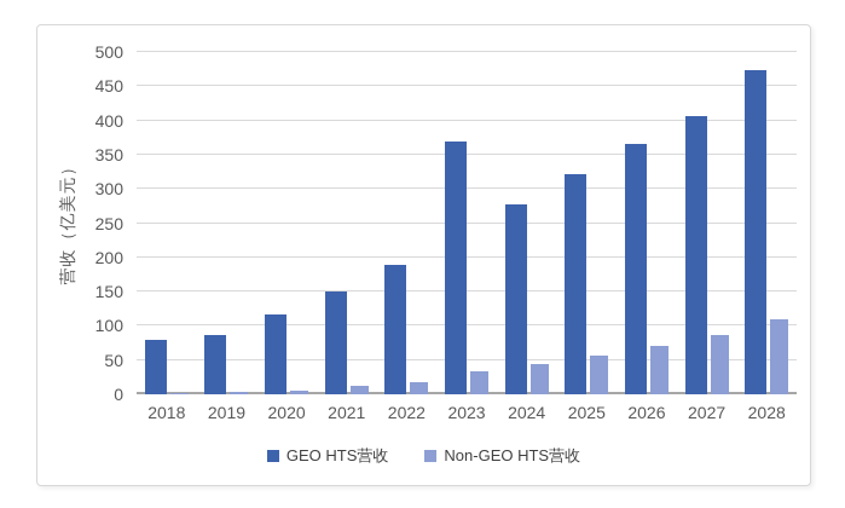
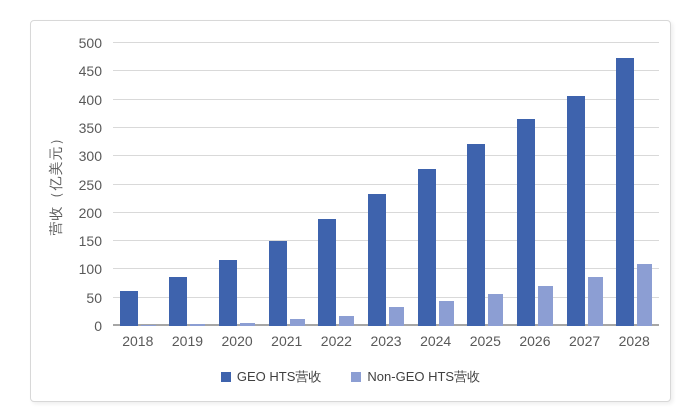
GEO HTS营收/2018: 80 -> 60
GEO HTS营收/2023: 370 -> 230
